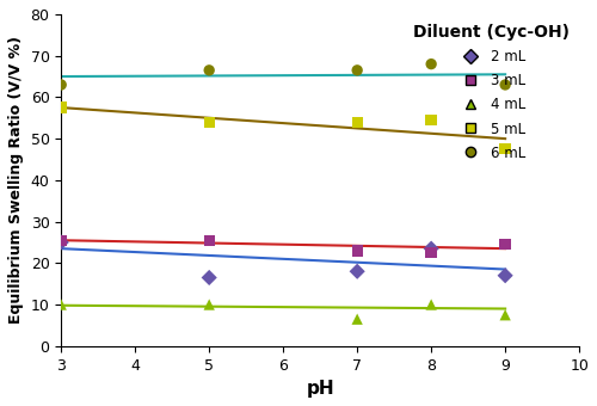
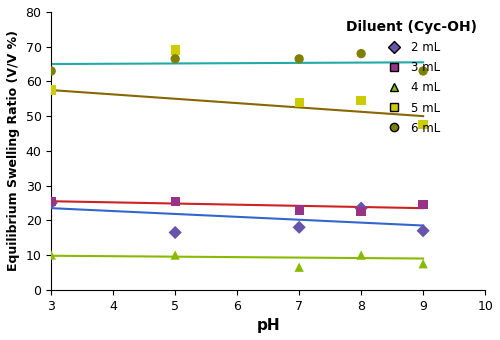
5 mL/5: 54.0 -> 69.0
